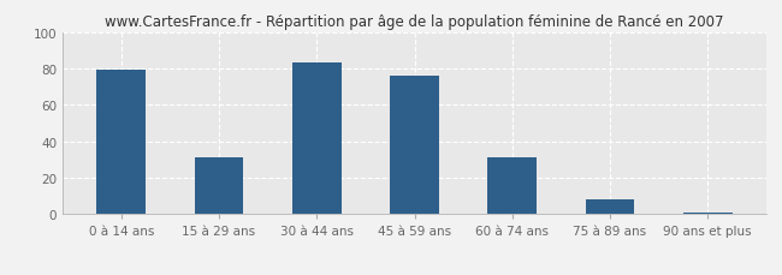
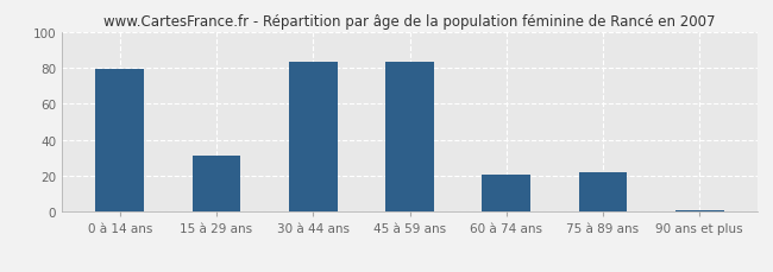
45 à 59 ans: 76 -> 83
60 à 74 ans: 31 -> 21
75 à 89 ans: 8 -> 22
